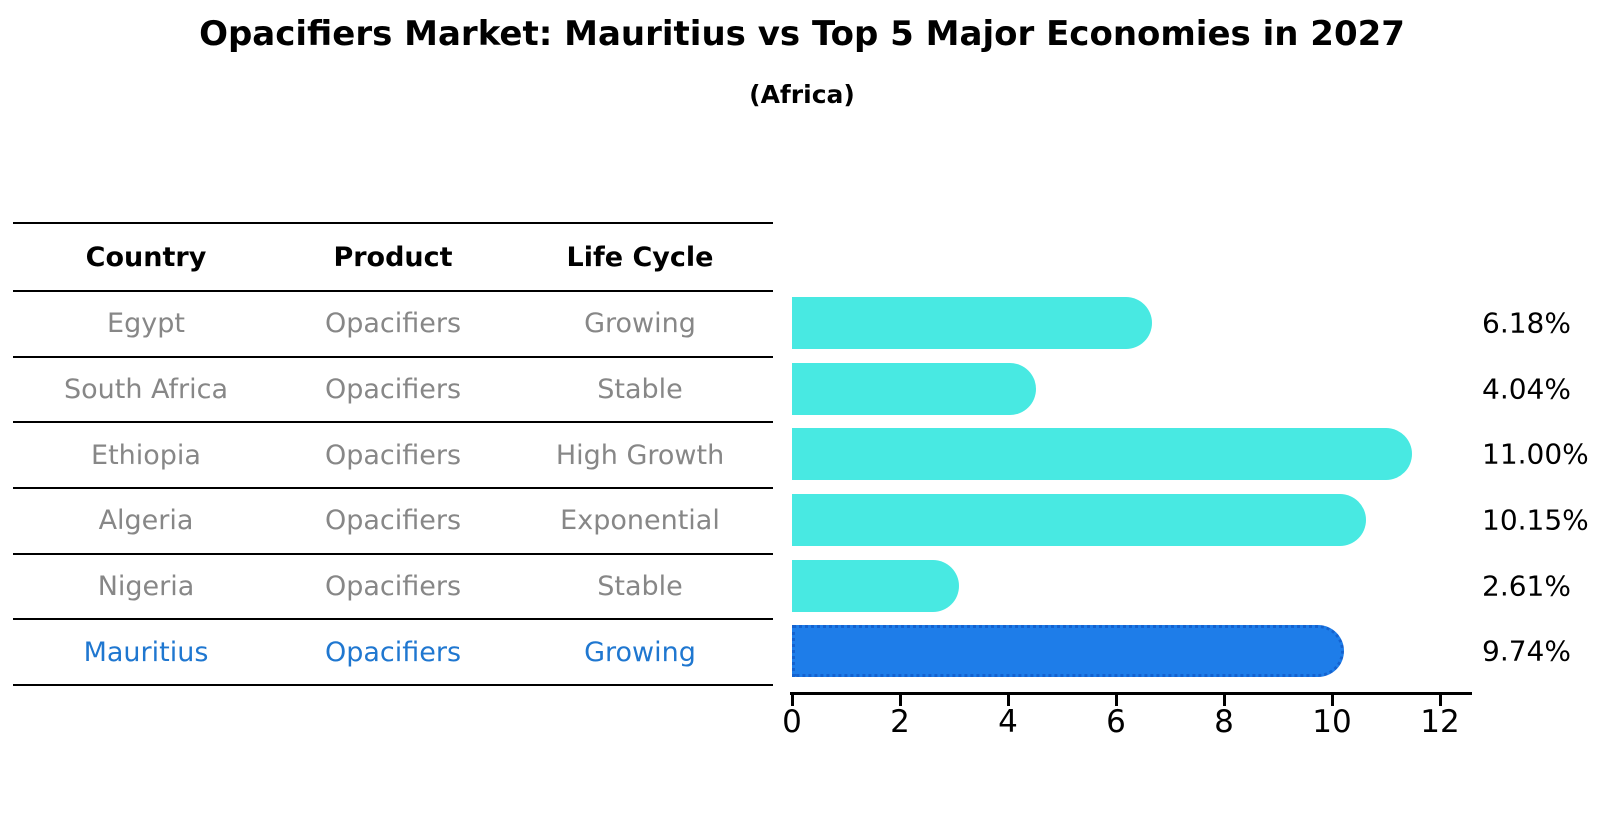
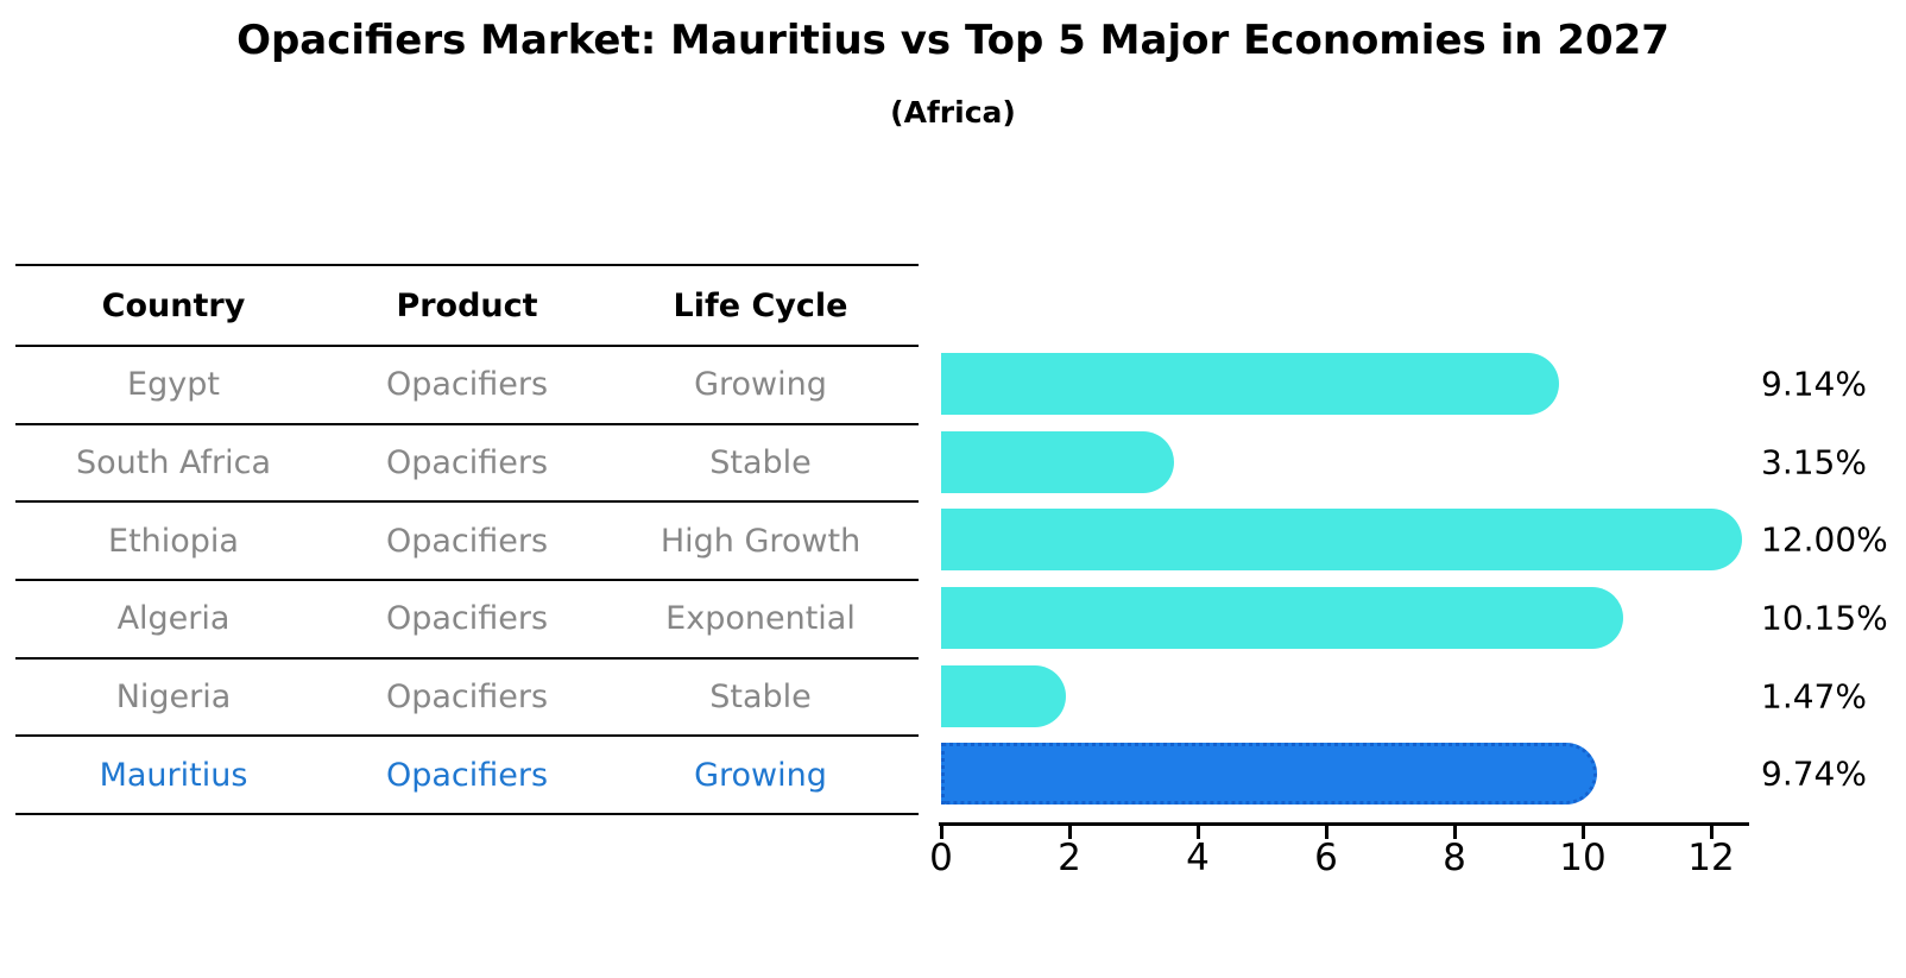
Egypt: 6.18% -> 9.14%
South Africa: 4.04% -> 3.15%
Ethiopia: 11.00% -> 12.00%
Nigeria: 2.61% -> 1.47%
